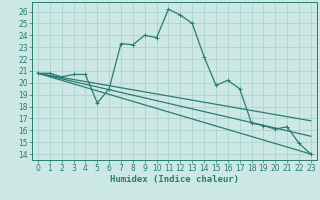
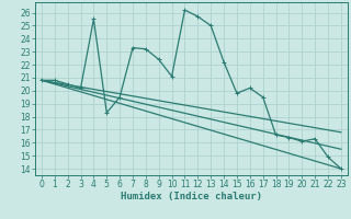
3: 20.7 -> 20.2
4: 20.7 -> 25.5
9: 24.0 -> 22.4
10: 23.8 -> 21.1
